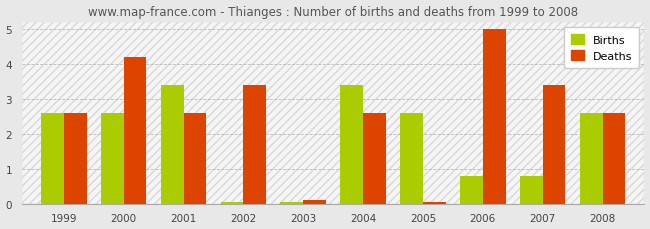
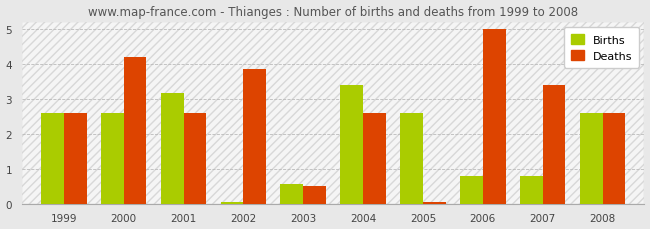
Births/2001: 3.40 -> 3.15
Deaths/2002: 3.40 -> 3.85
Births/2003: 0.05 -> 0.55
Deaths/2003: 0.10 -> 0.50
